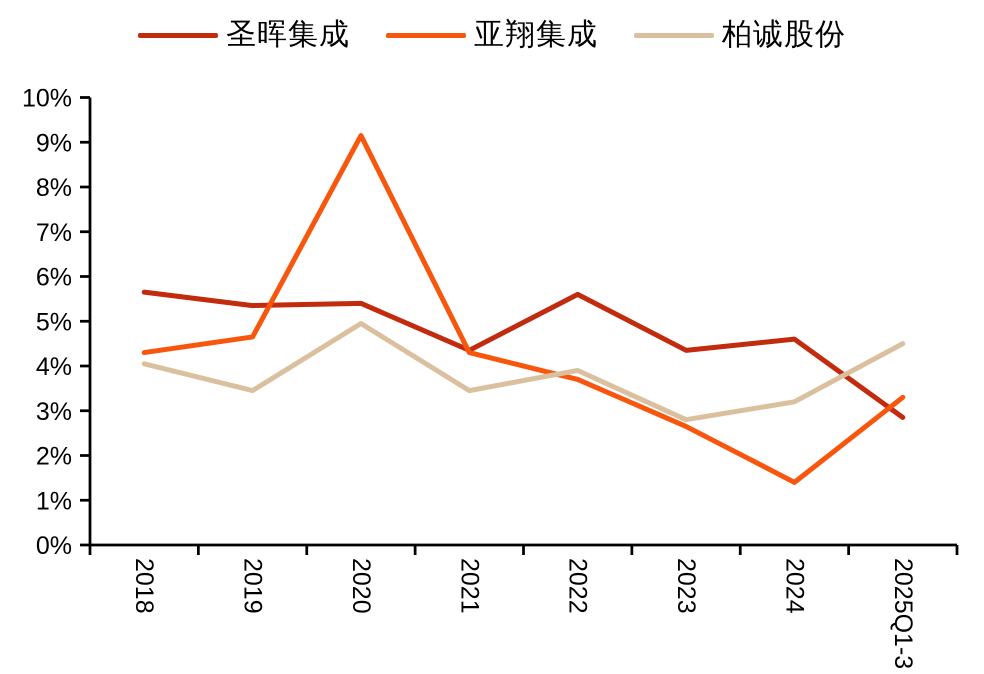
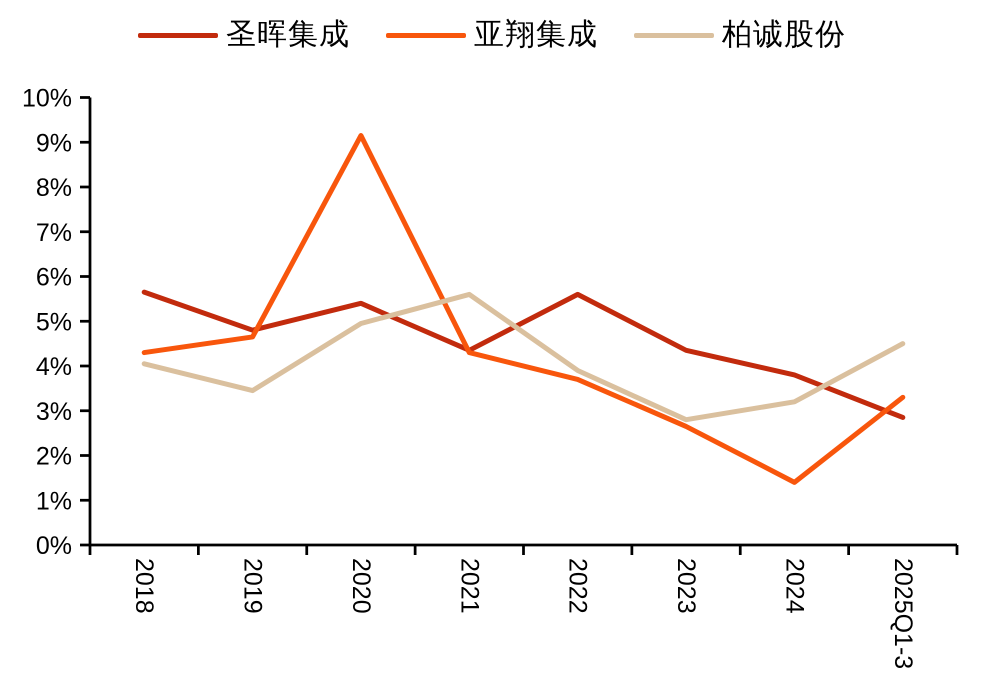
圣晖集成/2019: 5.3% -> 4.8%
柏诚股份/2021: 3.5% -> 5.6%
圣晖集成/2024: 4.6% -> 3.8%
